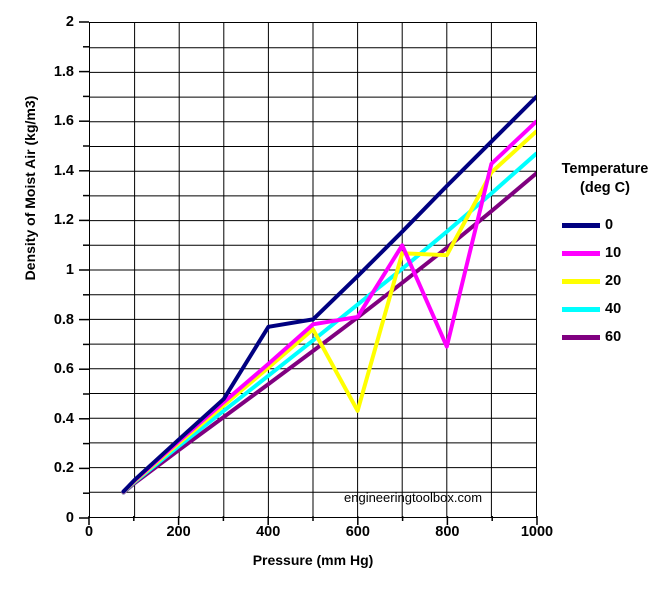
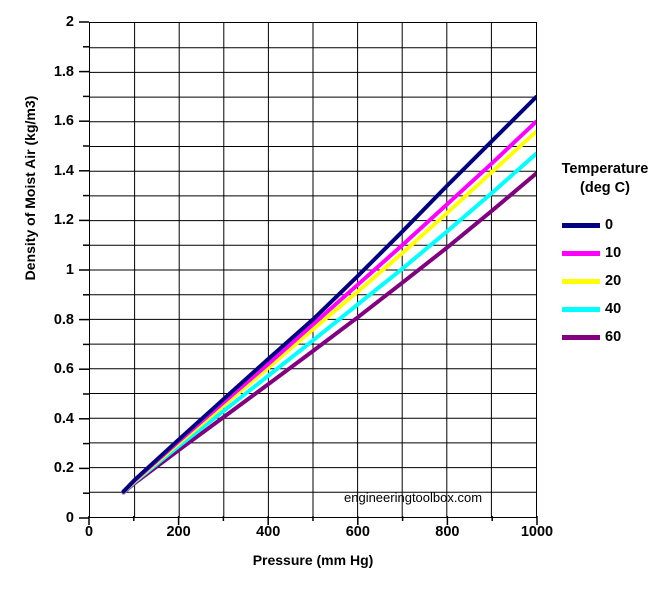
0/400: 0.77 -> 0.64
10/600: 0.81 -> 0.94
20/600: 0.43 -> 0.91
10/800: 0.69 -> 1.26
20/800: 1.06 -> 1.23
